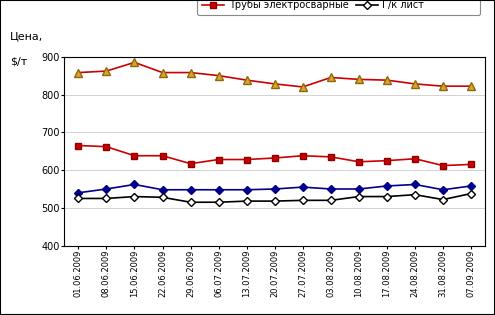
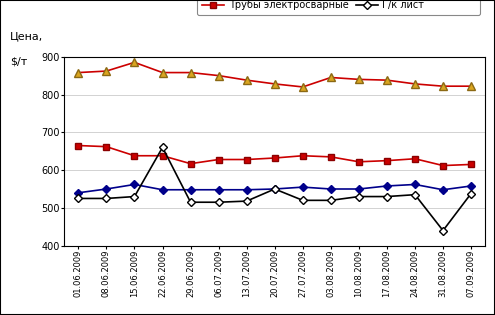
Г/к лист/22.06.2009: 528 -> 660
Г/к лист/20.07.2009: 518 -> 550
Г/к лист/31.08.2009: 522 -> 440
